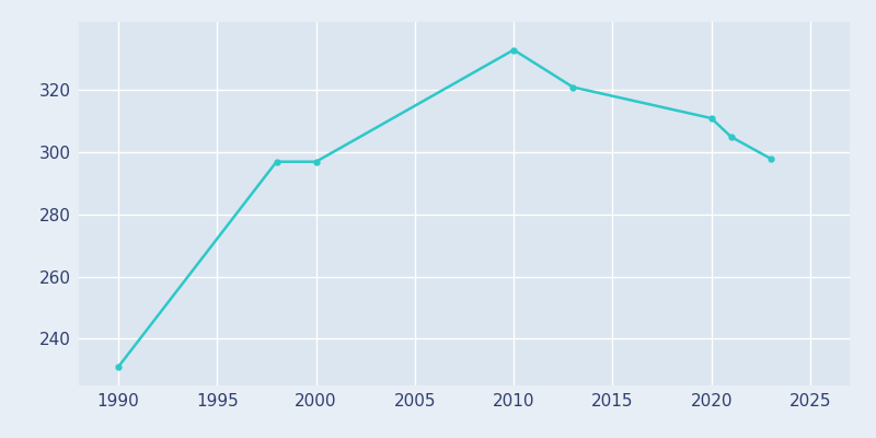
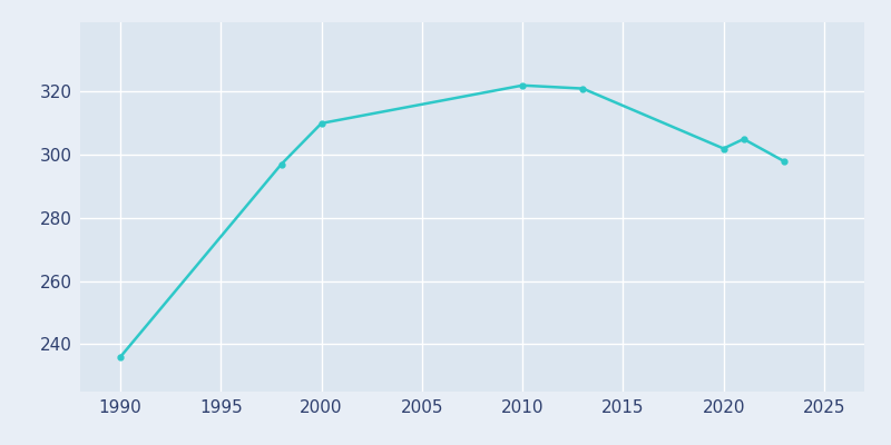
1990: 231 -> 236
2000: 297 -> 310
2010: 333 -> 322
2020: 311 -> 302
